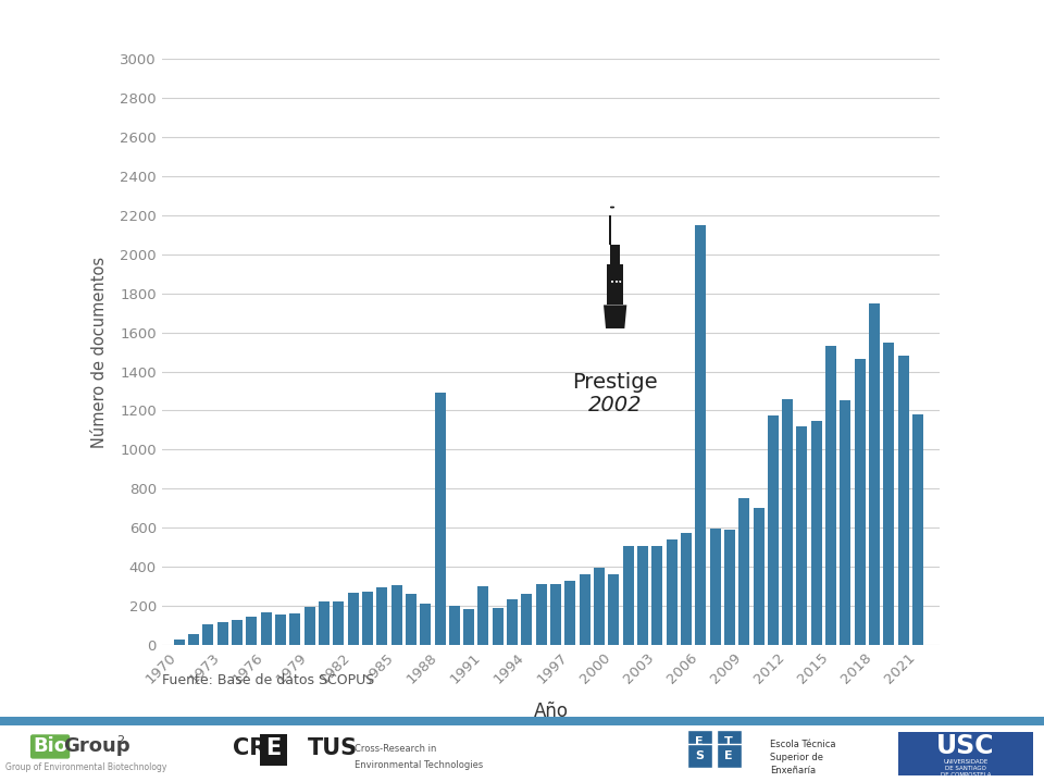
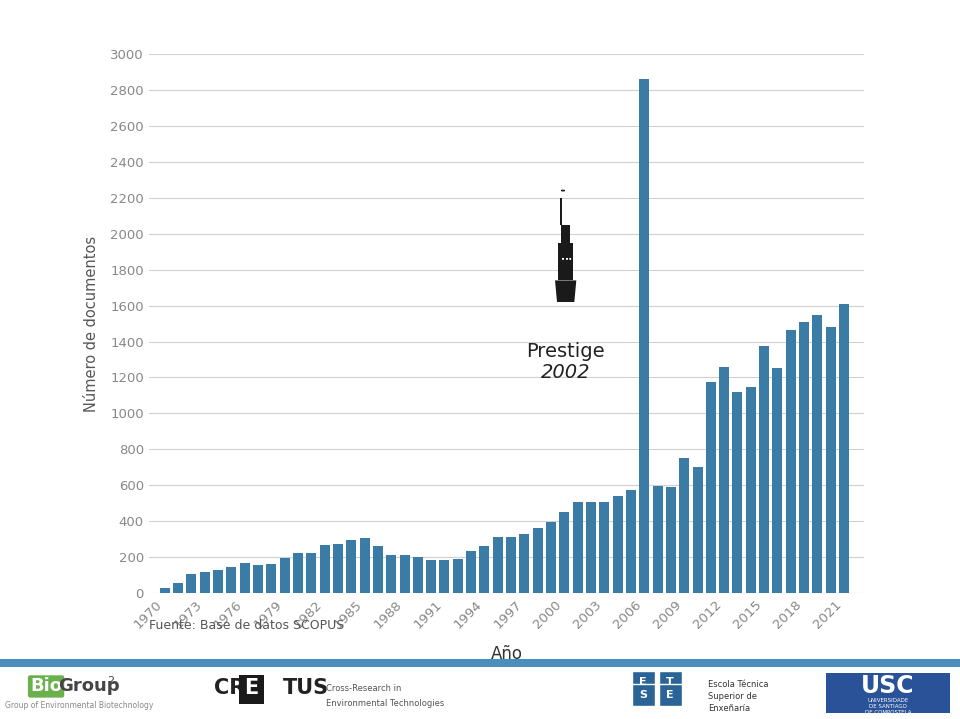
1988: 1290 -> 210
1991: 300 -> 180
2000: 360 -> 450
2006: 2150 -> 2860
2015: 1530 -> 1380
2018: 1750 -> 1510
2021: 1180 -> 1610
